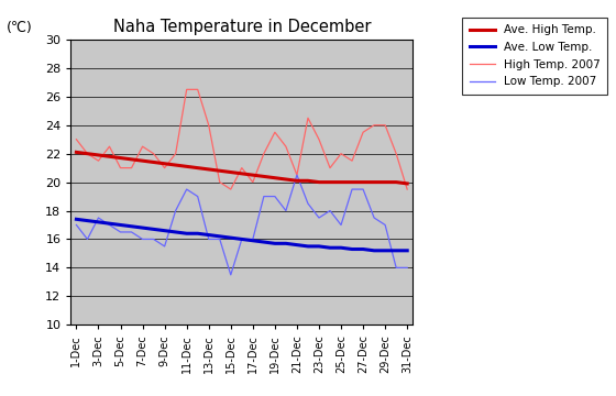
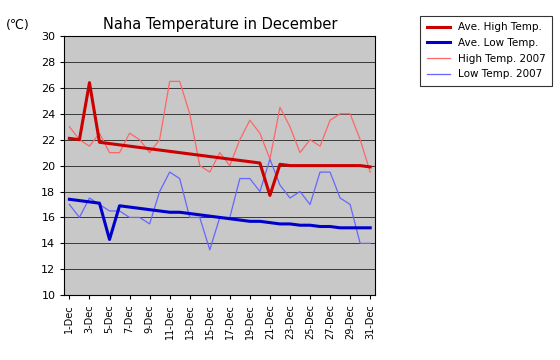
Ave. High Temp./3-Dec: 21.9 -> 26.4
Ave. Low Temp./5-Dec: 17.0 -> 14.3
Ave. High Temp./21-Dec: 20.1 -> 17.7
